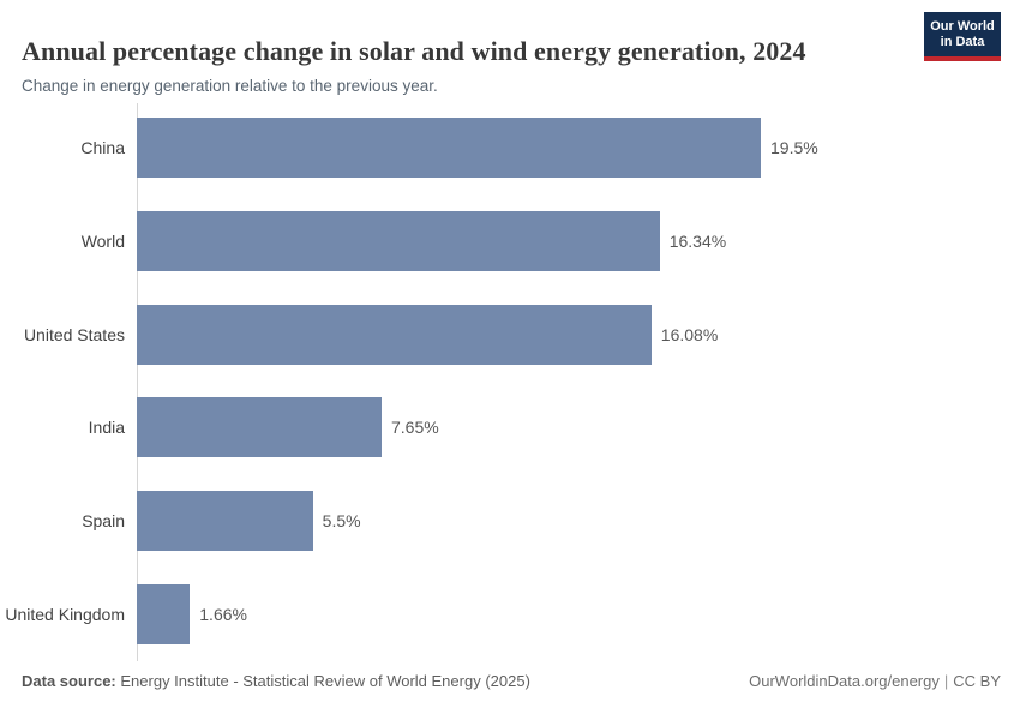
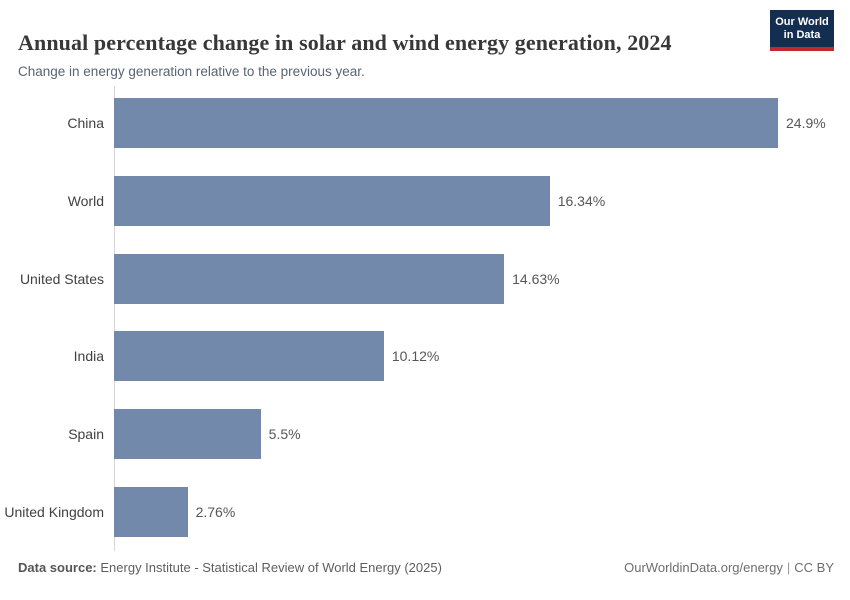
China: 19.5% -> 24.9%
United States: 16.08% -> 14.63%
India: 7.65% -> 10.12%
United Kingdom: 1.66% -> 2.76%
